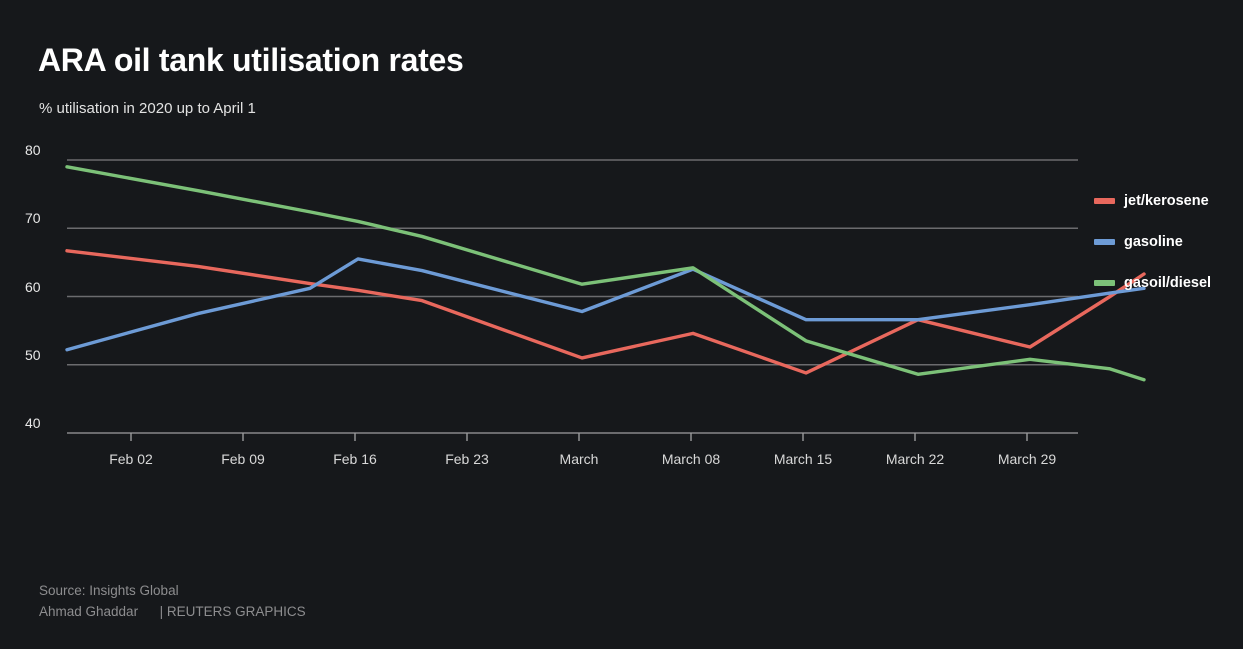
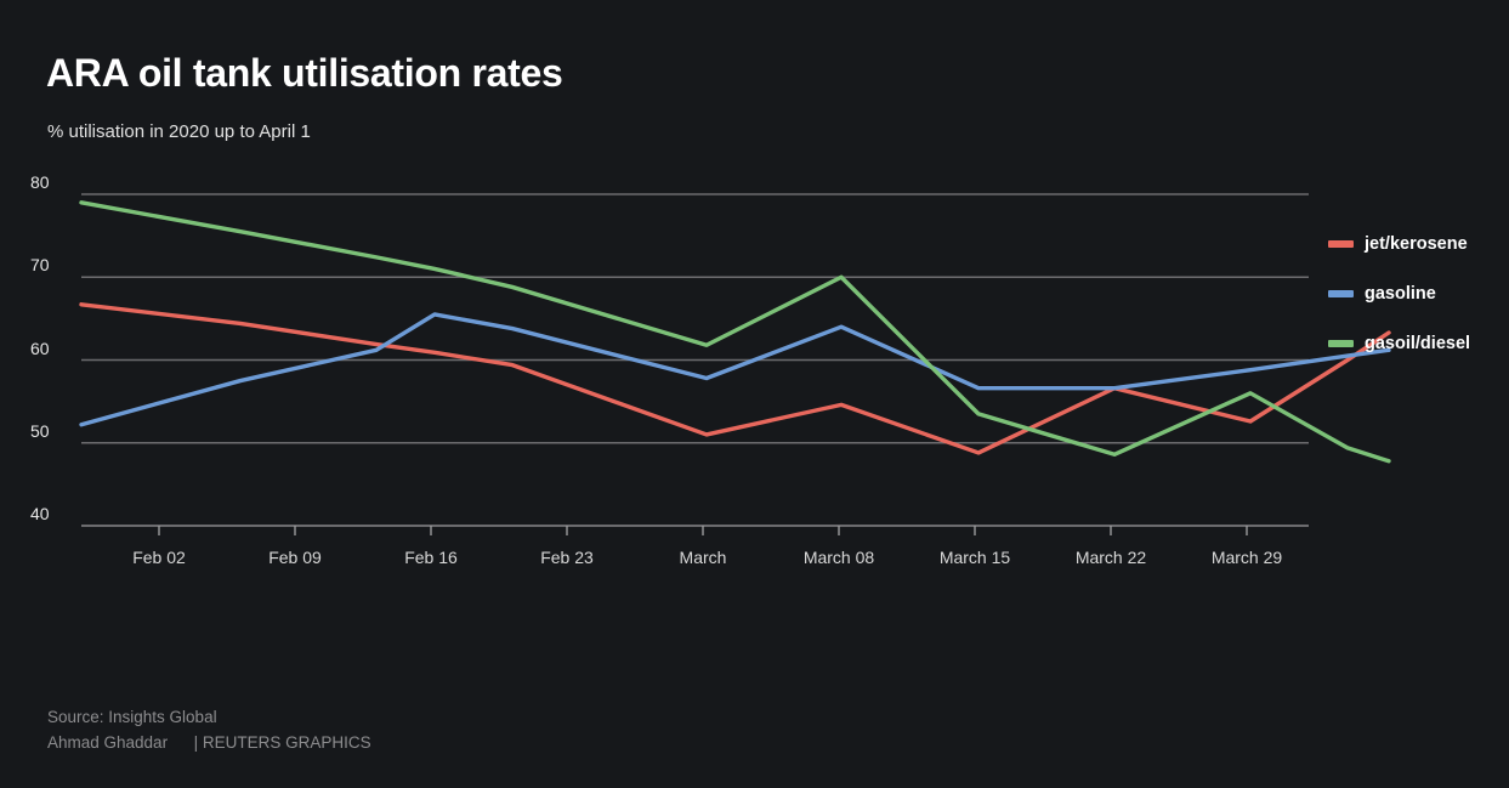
gasoil/diesel/March: 64 -> 70
gasoil/diesel/March 22: 51 -> 56
